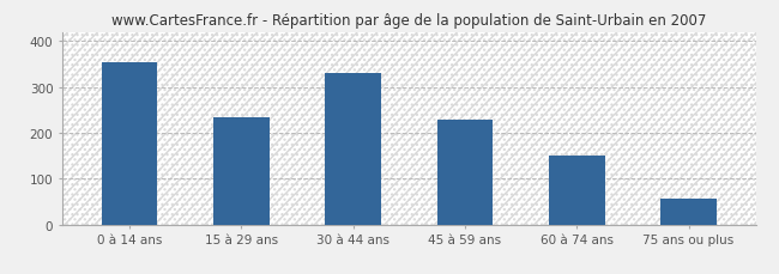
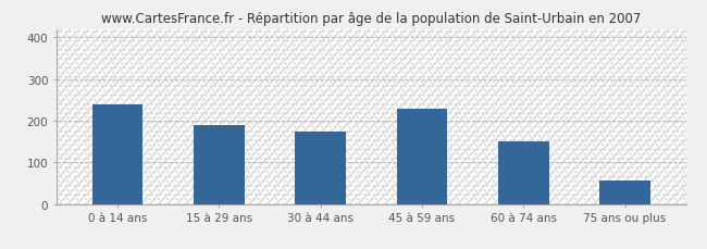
0 à 14 ans: 355 -> 240
15 à 29 ans: 234 -> 190
30 à 44 ans: 331 -> 175
